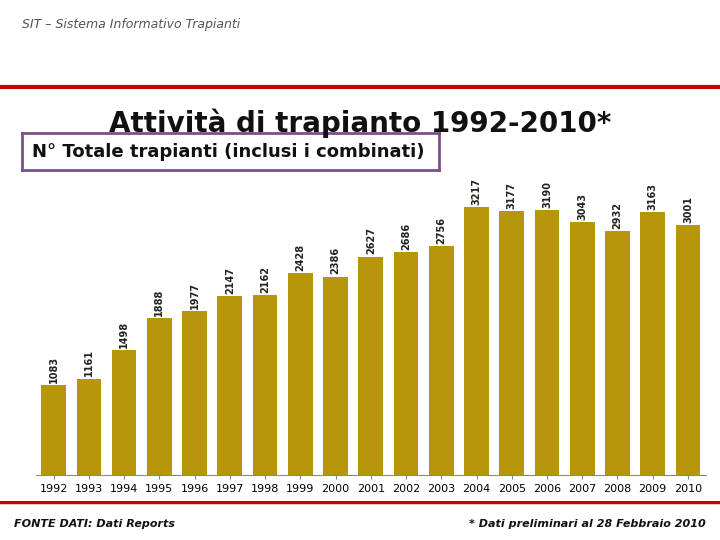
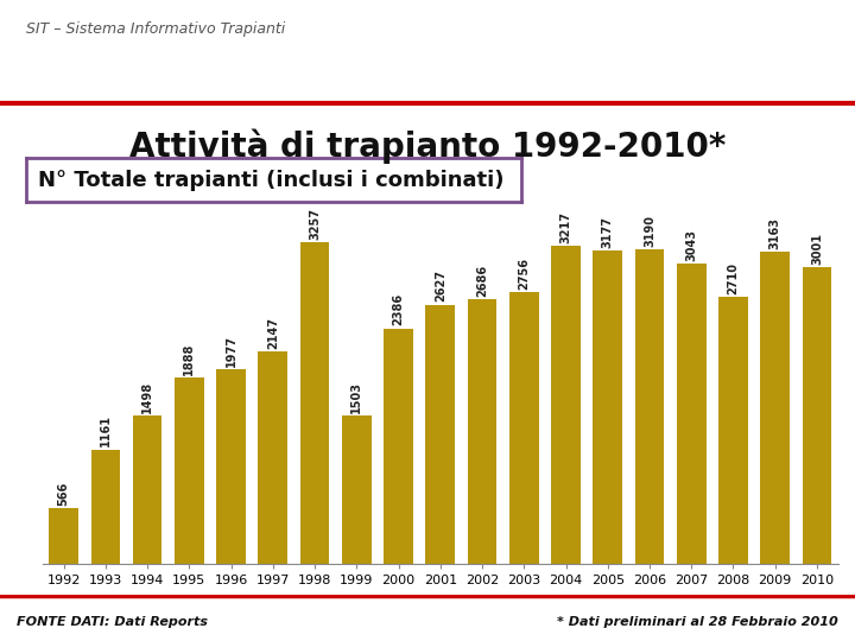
1992: 1083 -> 566
1998: 2162 -> 3257
1999: 2428 -> 1503
2008: 2932 -> 2710
